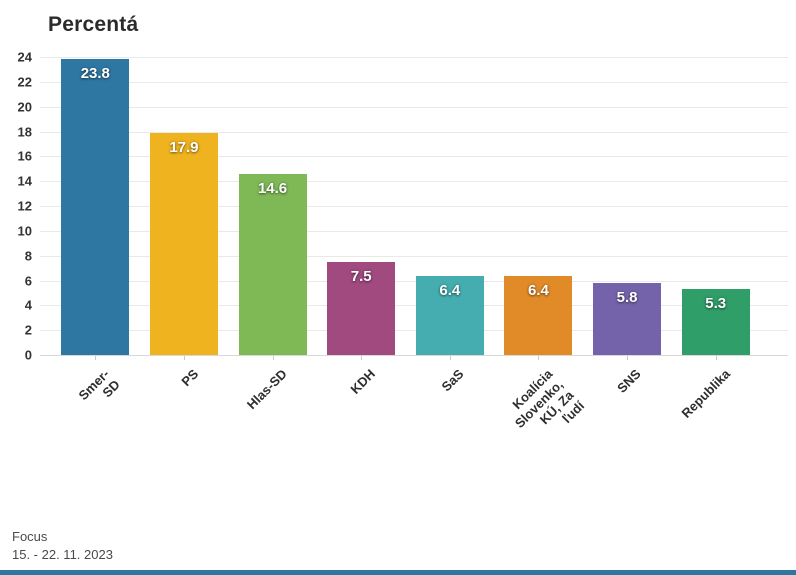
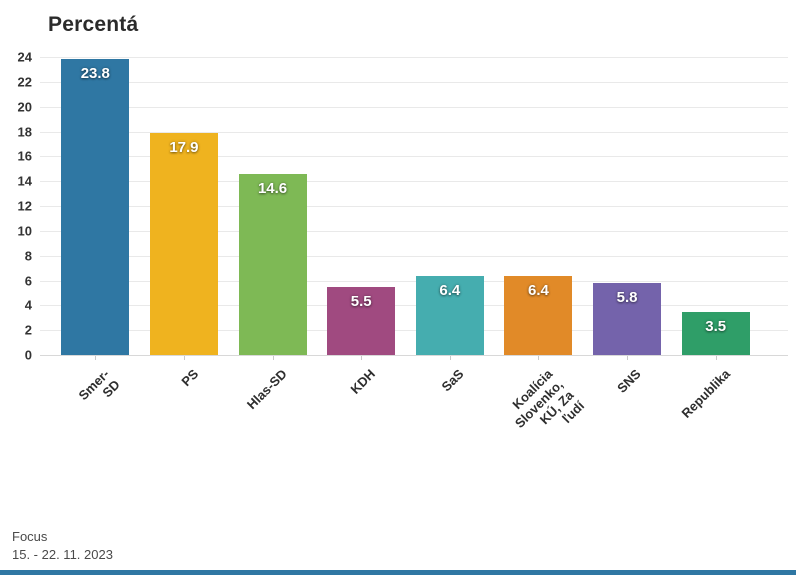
KDH: 7.5 -> 5.5
Republika: 5.3 -> 3.5
